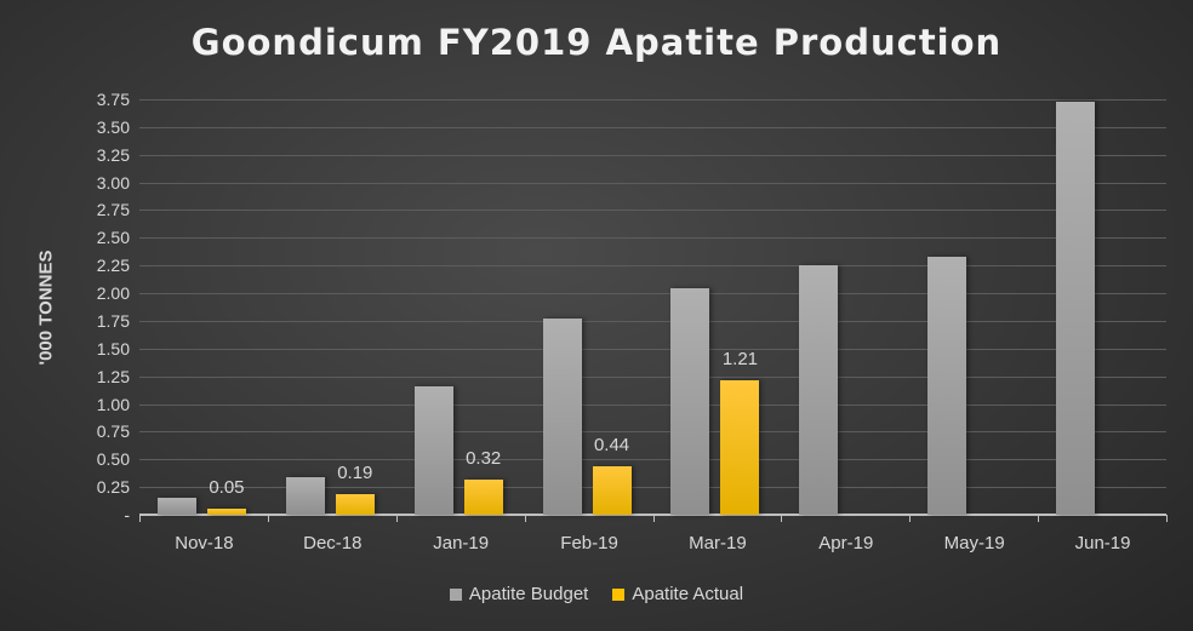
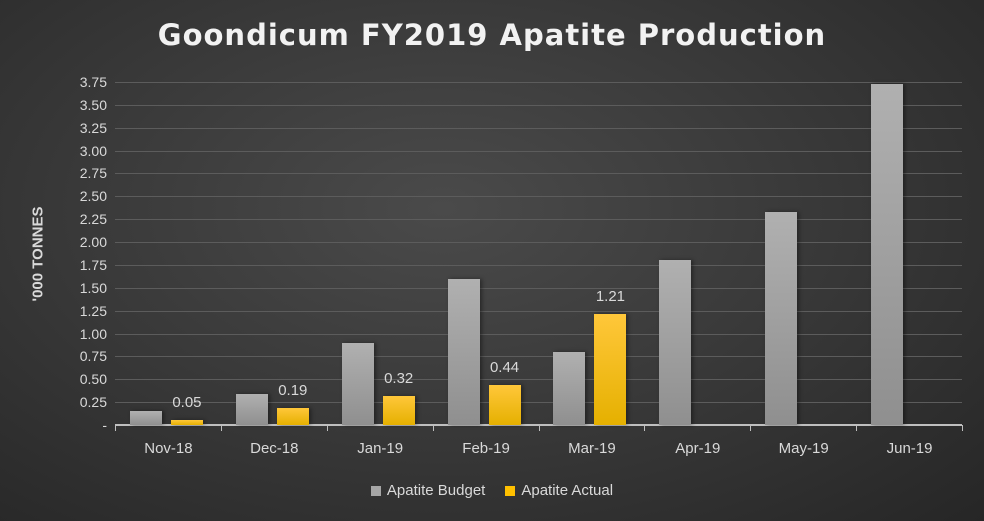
Apatite Budget/Jan-19: 1.2 -> 0.9
Apatite Budget/Feb-19: 1.8 -> 1.6
Apatite Budget/Mar-19: 2.0 -> 0.8
Apatite Budget/Apr-19: 2.2 -> 1.8
